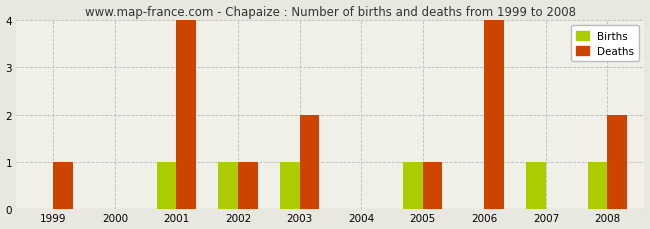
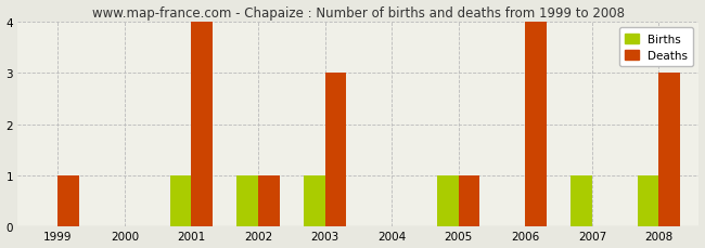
Deaths/2003: 2 -> 3
Deaths/2008: 2 -> 3
